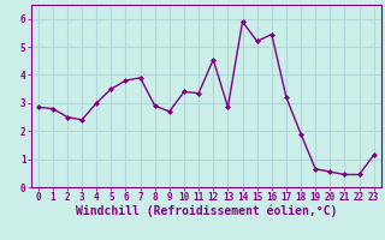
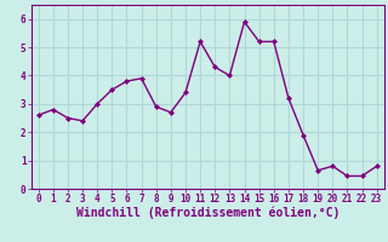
0: 2.85 -> 2.60
11: 3.35 -> 5.20
12: 4.55 -> 4.30
13: 2.85 -> 4.00
16: 5.45 -> 5.20
20: 0.55 -> 0.80
23: 1.15 -> 0.80
